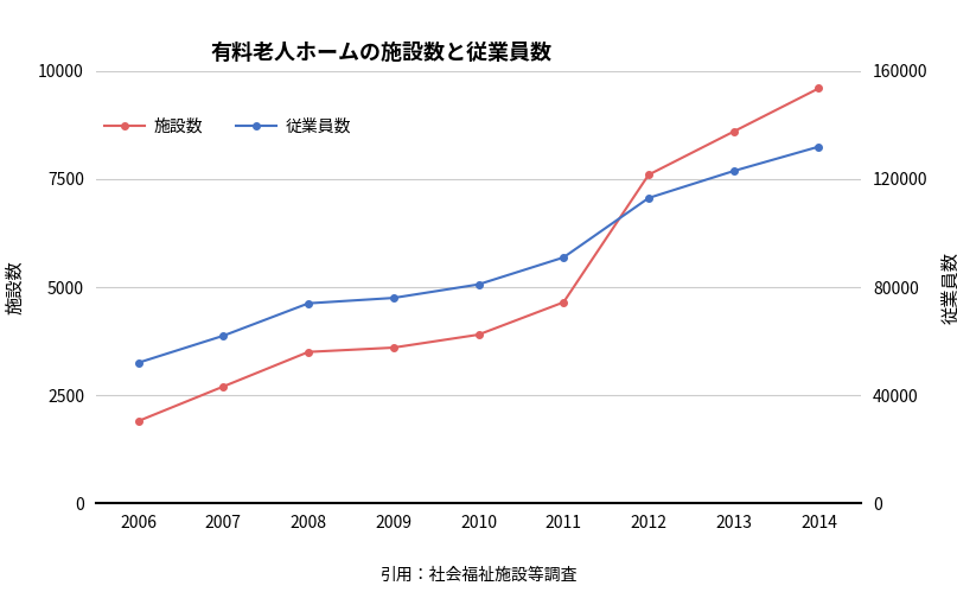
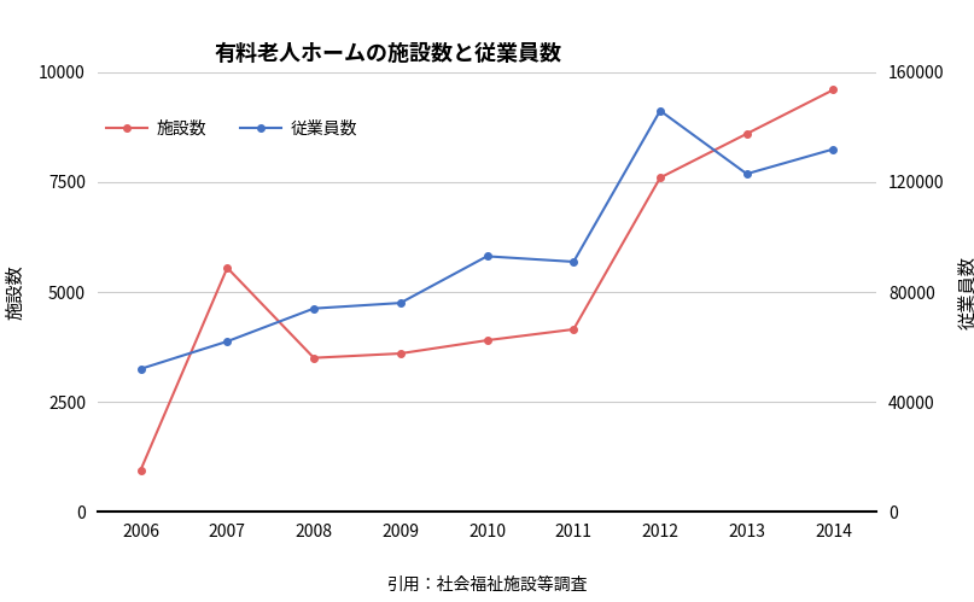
施設数/2006: 1900 -> 950
施設数/2007: 2700 -> 5550
従業員数/2010: 81000 -> 93000
施設数/2011: 4650 -> 4150
従業員数/2012: 113000 -> 146000
